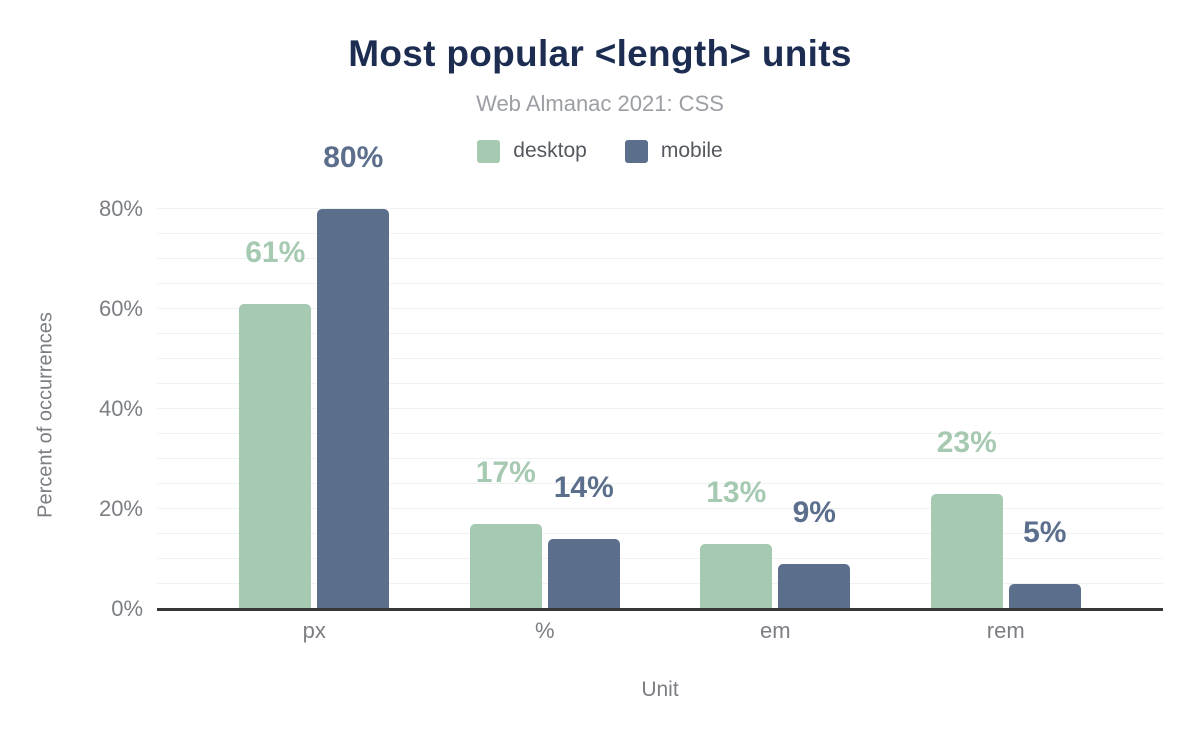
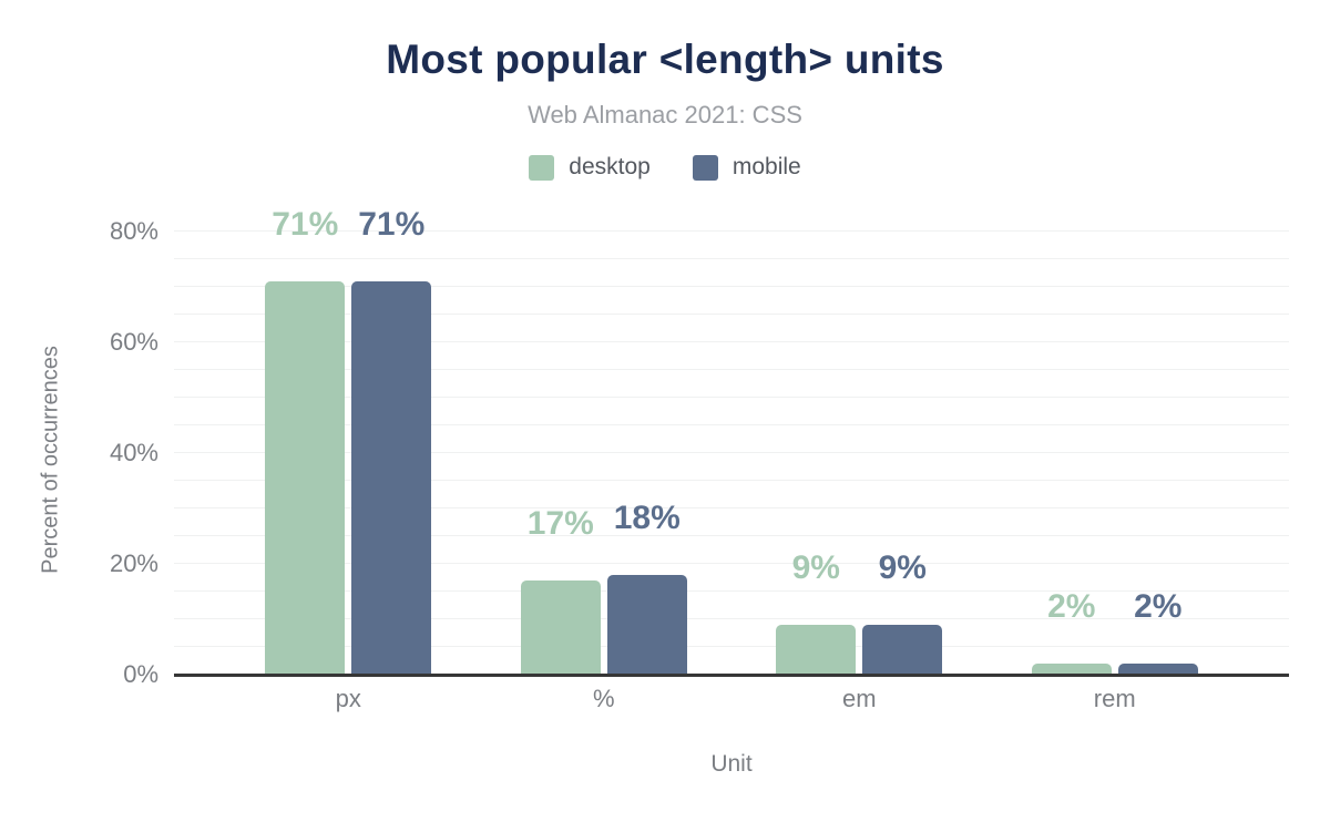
desktop/px: 61% -> 71%
mobile/px: 80% -> 71%
mobile/%: 14% -> 18%
desktop/em: 13% -> 9%
desktop/rem: 23% -> 2%
mobile/rem: 5% -> 2%
